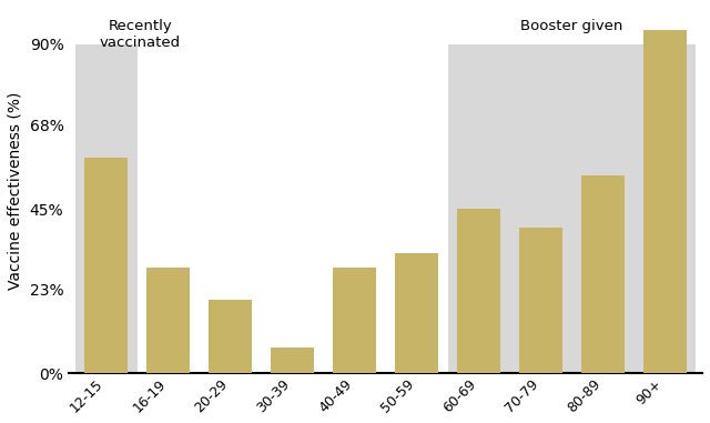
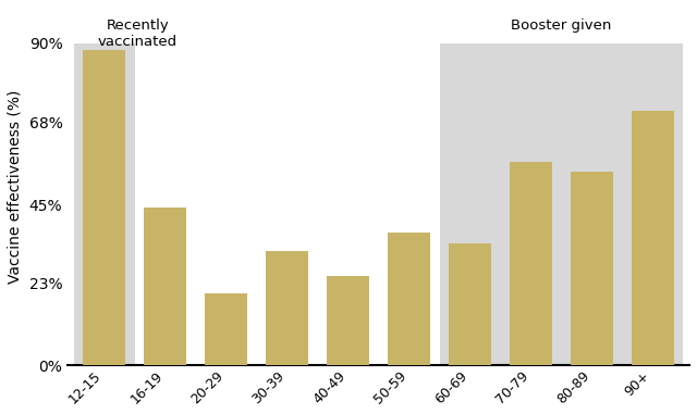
12-15: 59% -> 88%
16-19: 29% -> 44%
30-39: 7% -> 32%
40-49: 29% -> 25%
50-59: 33% -> 37%
60-69: 45% -> 34%
70-79: 40% -> 57%
90+: 94% -> 71%
